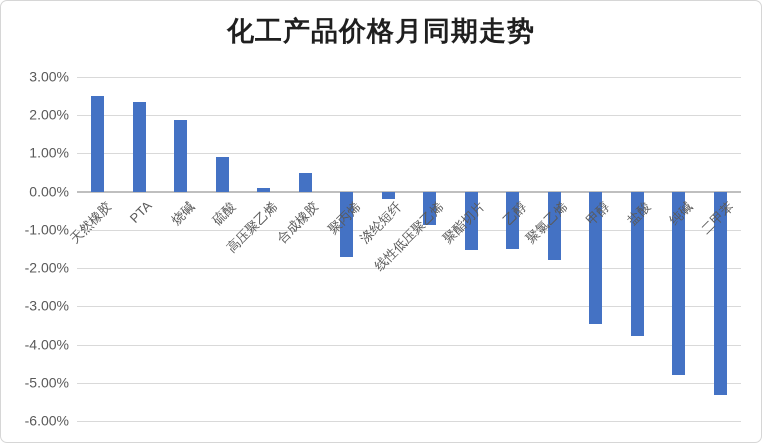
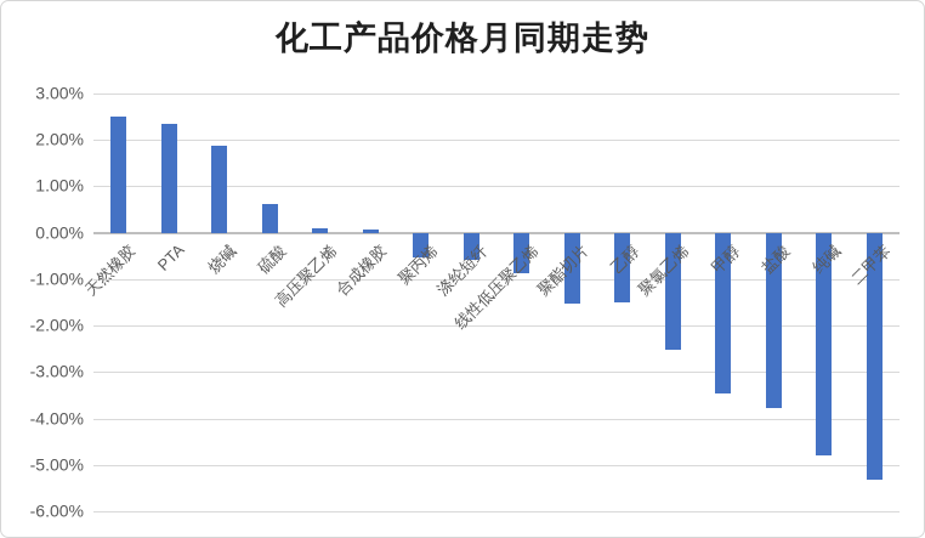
硫酸: 0.9% -> 0.6%
合成橡胶: 0.5% -> 0.1%
聚丙烯: -1.7% -> -0.5%
涤纶短纤: -0.2% -> -0.6%
聚氯乙烯: -1.8% -> -2.5%
